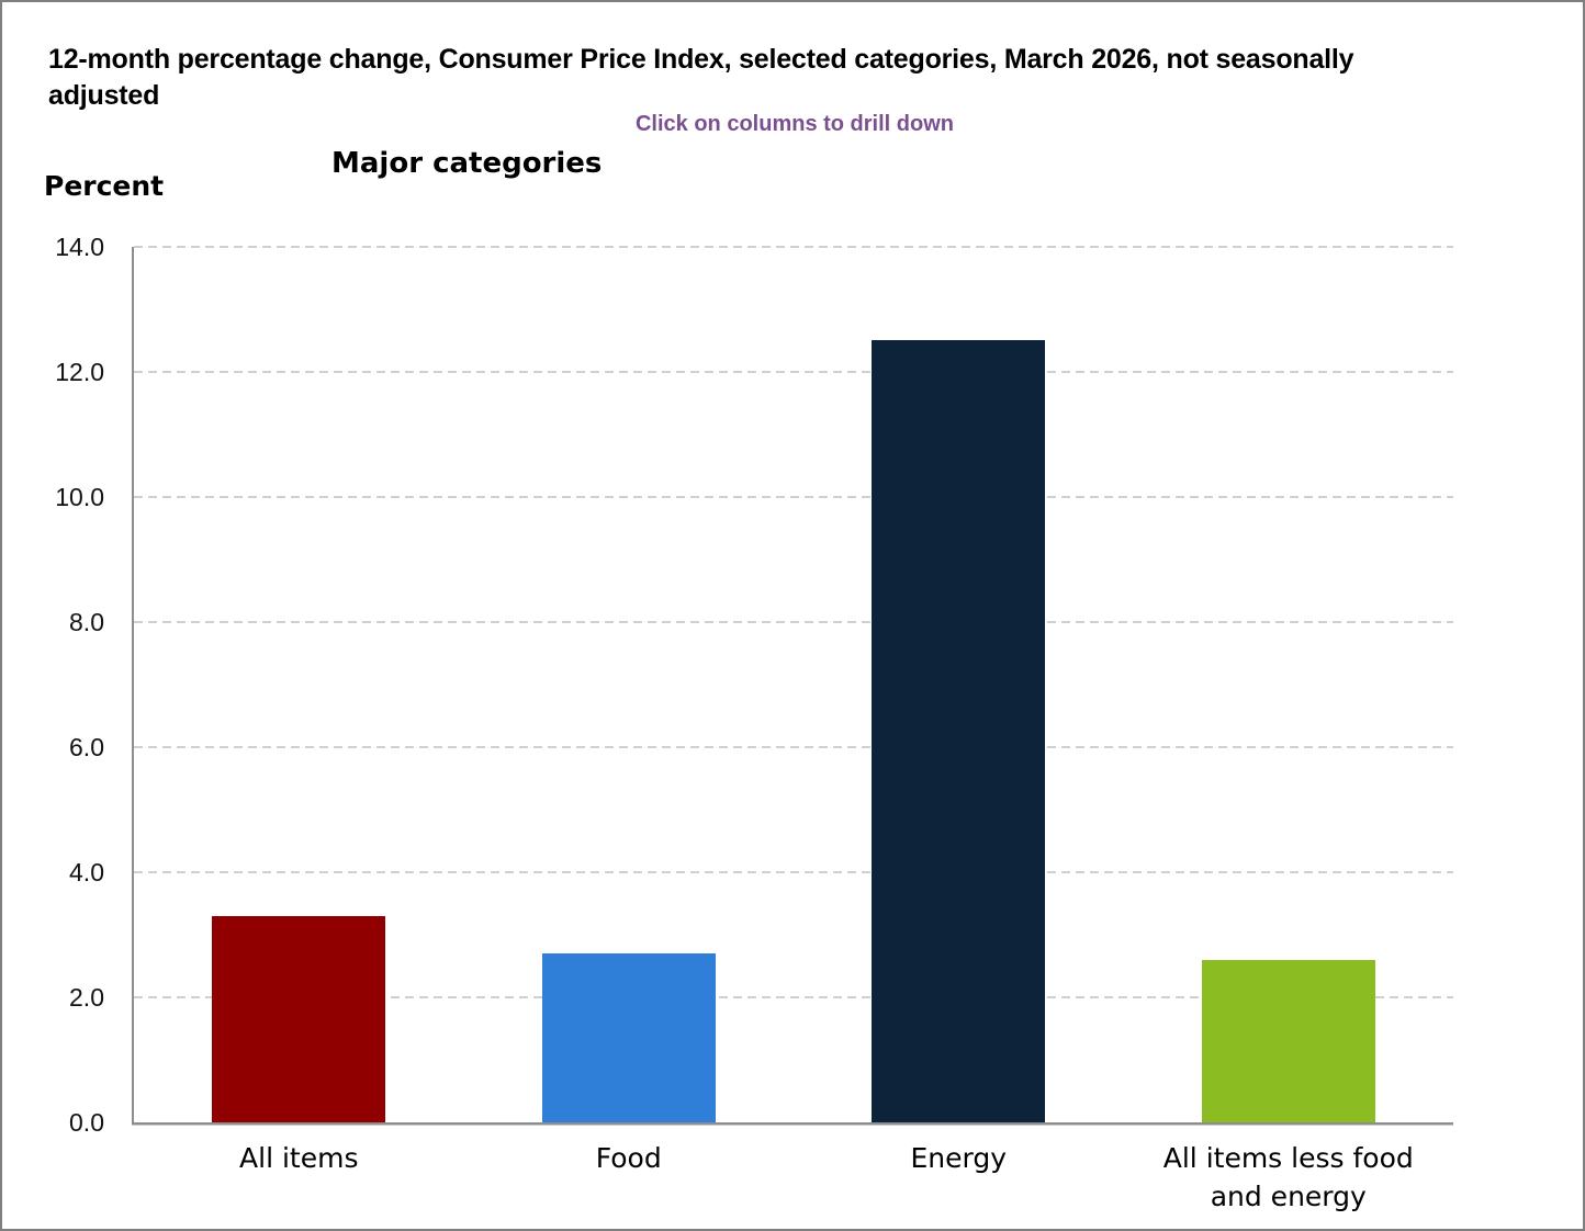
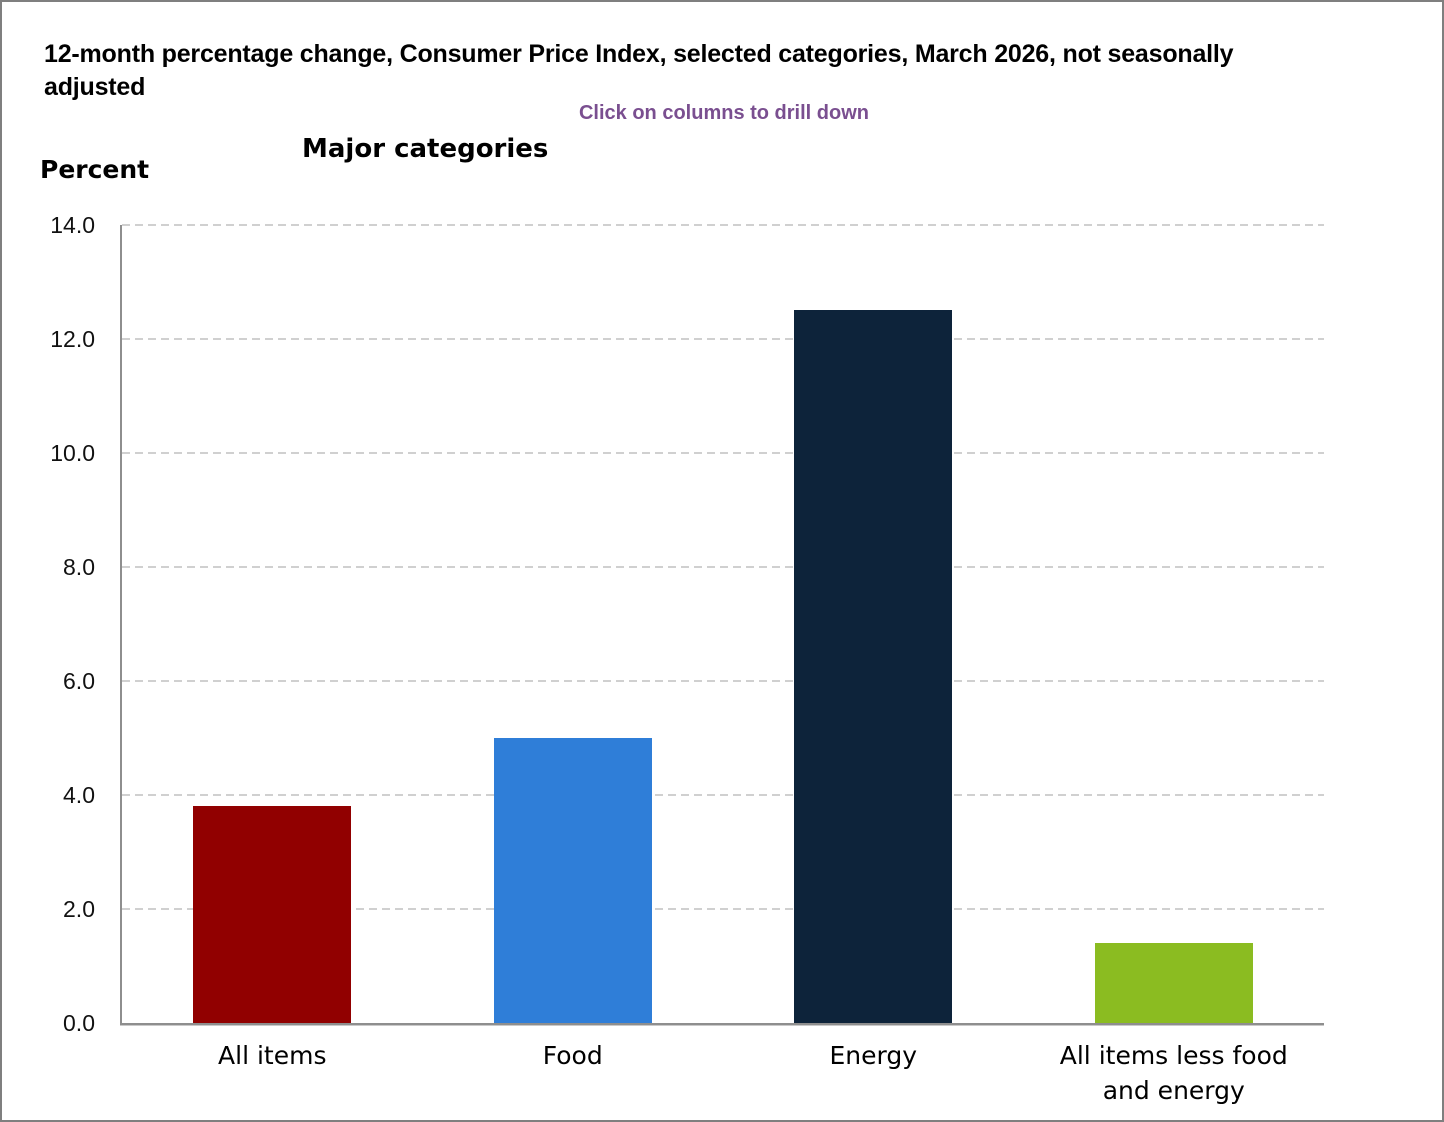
All items: 3.3 -> 3.8
Food: 2.7 -> 5.0
All items less food and energy: 2.6 -> 1.4
